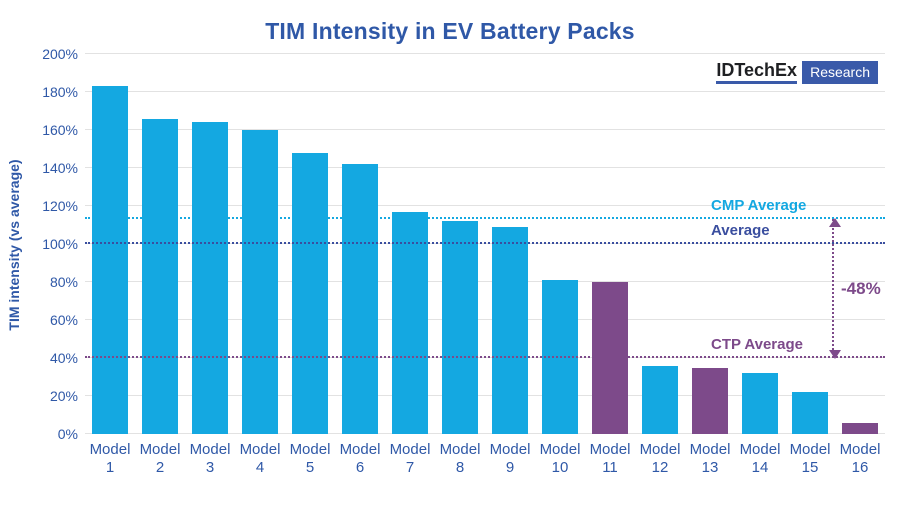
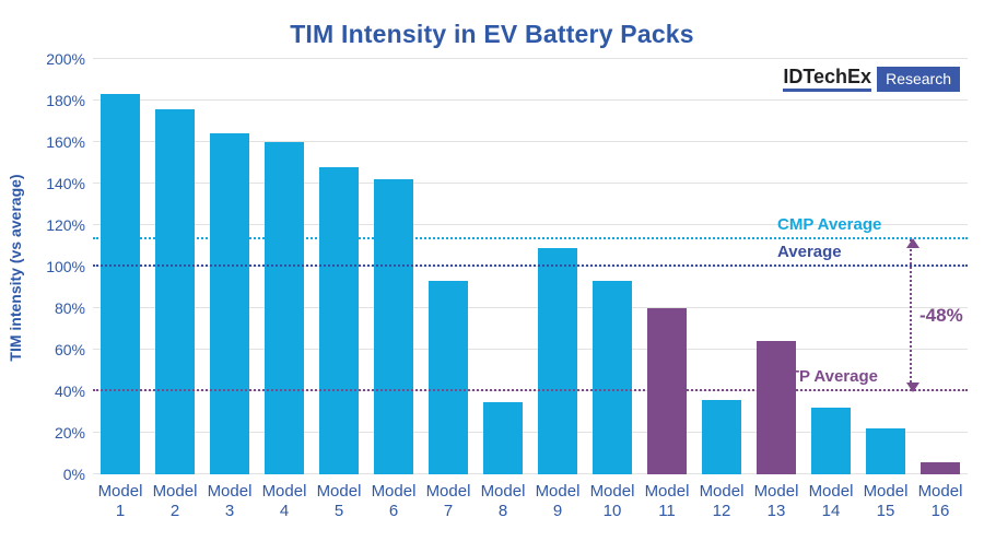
Model 2: 166% -> 176%
Model 7: 117% -> 93%
Model 8: 112% -> 35%
Model 10: 81% -> 93%
Model 13: 35% -> 64%
